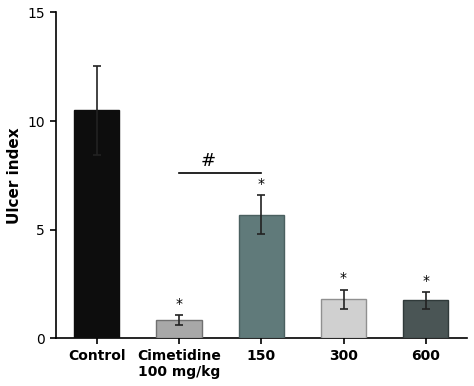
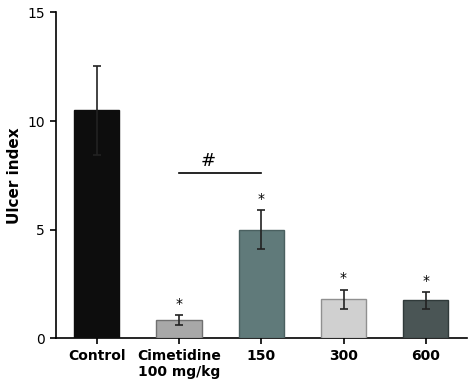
150: 5.70 -> 5.00
